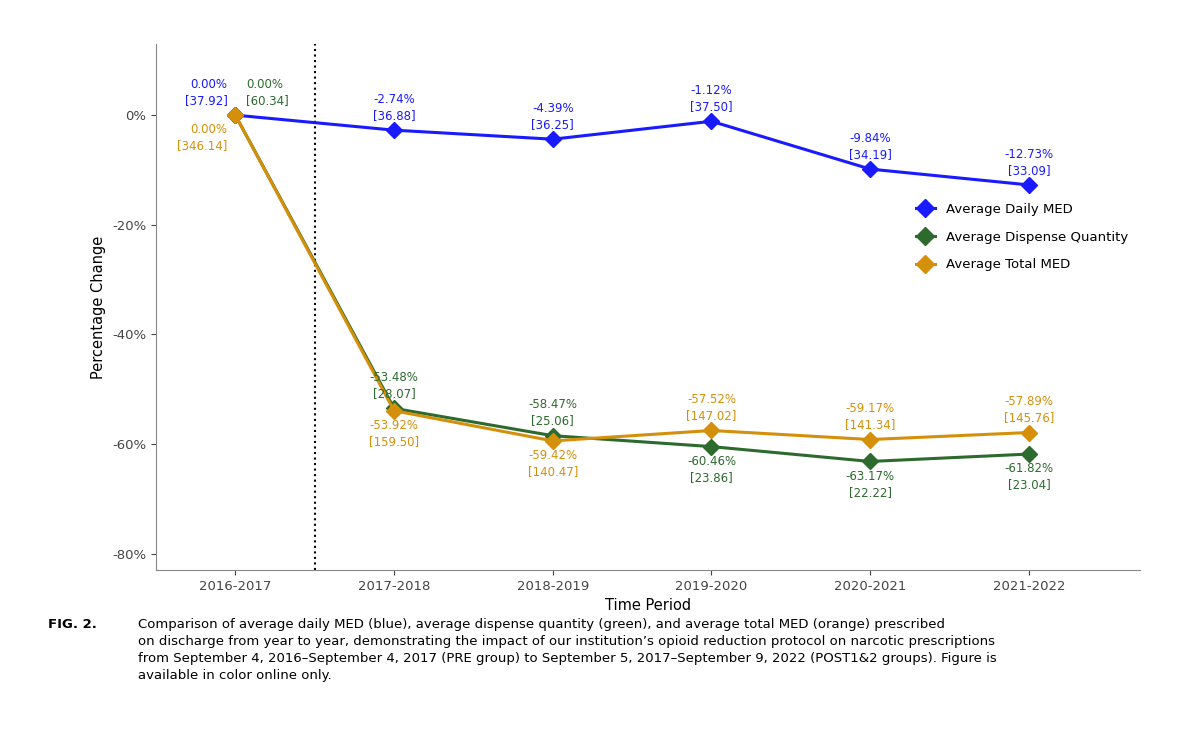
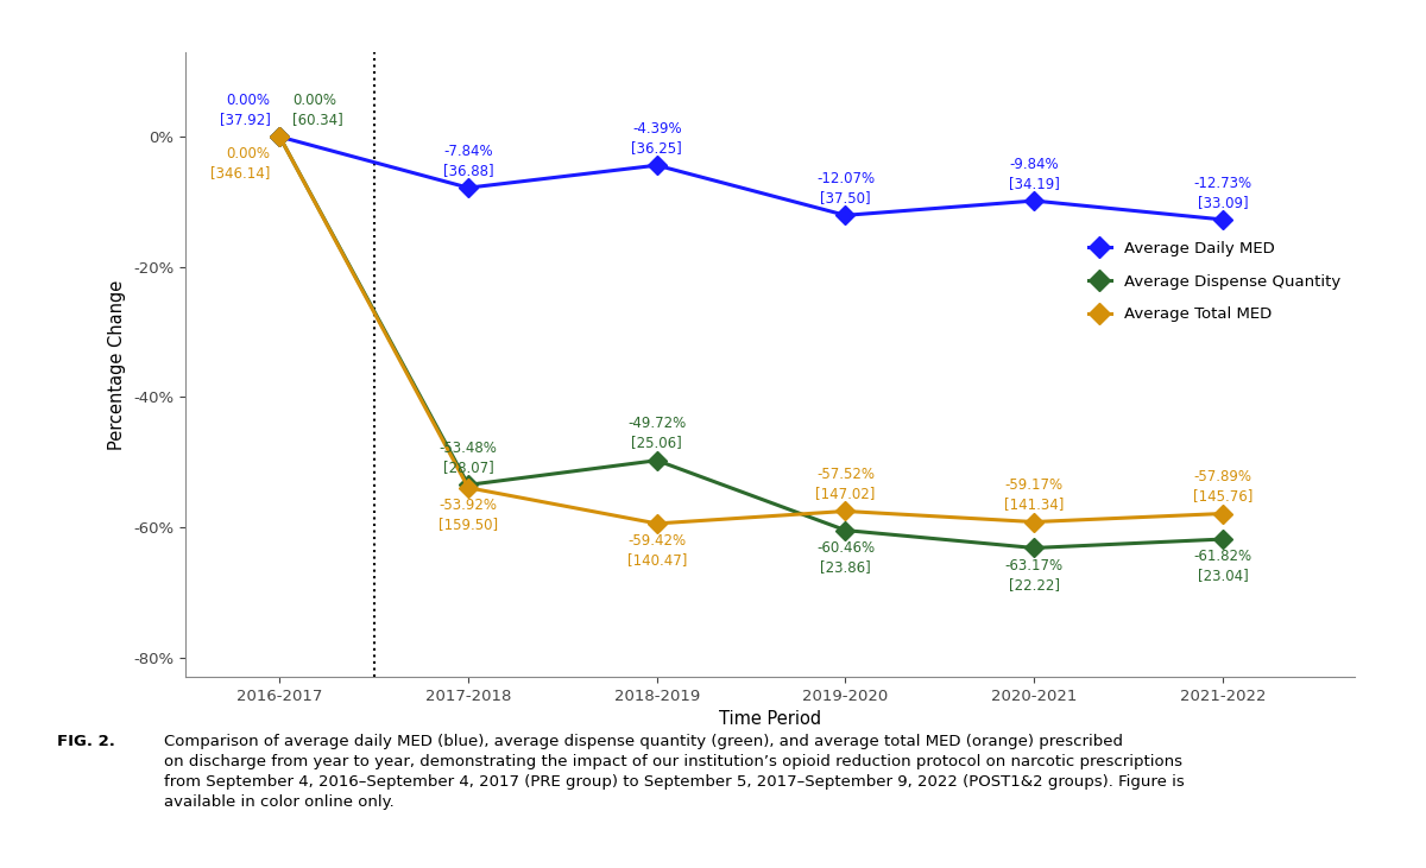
Average Daily MED/2017-2018: -2.74% -> -7.84%
Average Dispense Quantity/2018-2019: -58.47% -> -49.72%
Average Daily MED/2019-2020: -1.12% -> -12.07%
